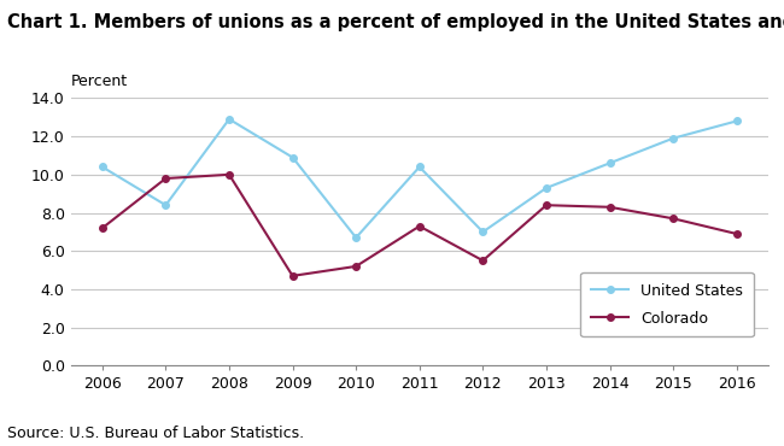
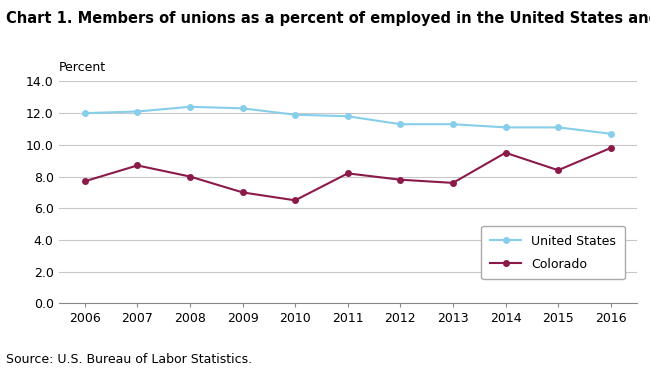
United States/2006: 10.4 -> 12.0
Colorado/2006: 7.2 -> 7.7
United States/2007: 8.4 -> 12.1
Colorado/2007: 9.8 -> 8.7
United States/2008: 12.9 -> 12.4
Colorado/2008: 10.0 -> 8.0
United States/2009: 10.9 -> 12.3
Colorado/2009: 4.7 -> 7.0
United States/2010: 6.7 -> 11.9
Colorado/2010: 5.2 -> 6.5
United States/2011: 10.4 -> 11.8
Colorado/2011: 7.3 -> 8.2
United States/2012: 7.0 -> 11.3
Colorado/2012: 5.5 -> 7.8
United States/2013: 9.3 -> 11.3
Colorado/2013: 8.4 -> 7.6
United States/2014: 10.6 -> 11.1
Colorado/2014: 8.3 -> 9.5
United States/2015: 11.9 -> 11.1
Colorado/2015: 7.7 -> 8.4
United States/2016: 12.8 -> 10.7
Colorado/2016: 6.9 -> 9.8
